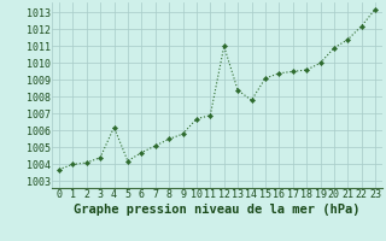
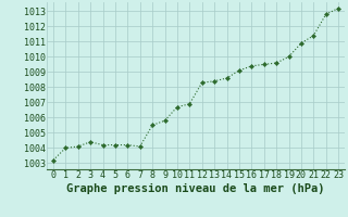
0: 1003.7 -> 1003.2
4: 1006.2 -> 1004.2
6: 1004.7 -> 1004.2
7: 1005.1 -> 1004.1
12: 1011.0 -> 1008.3
14: 1007.8 -> 1008.6
22: 1012.2 -> 1012.8
